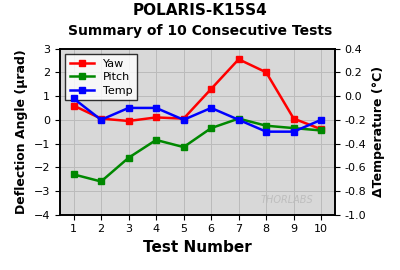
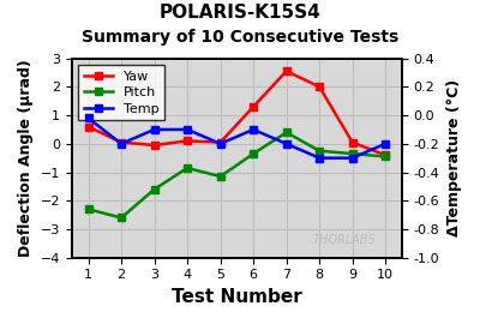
Pitch/7: 0.05 -> 0.40
